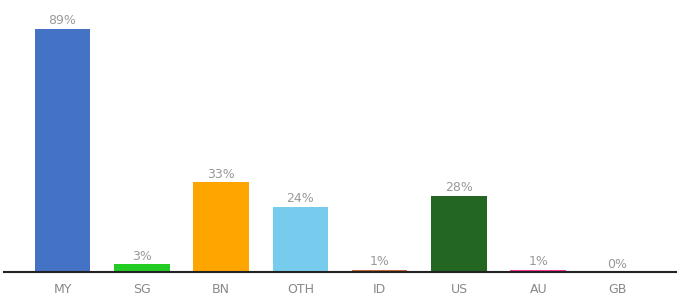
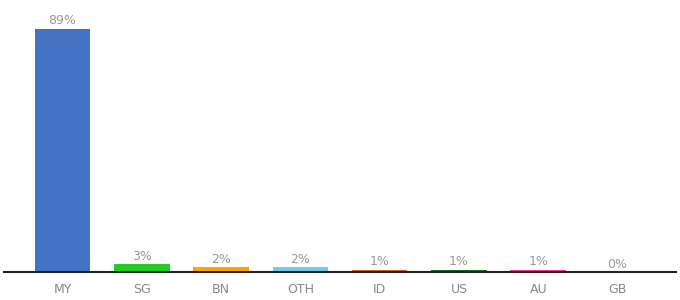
BN: 33% -> 2%
OTH: 24% -> 2%
US: 28% -> 1%
